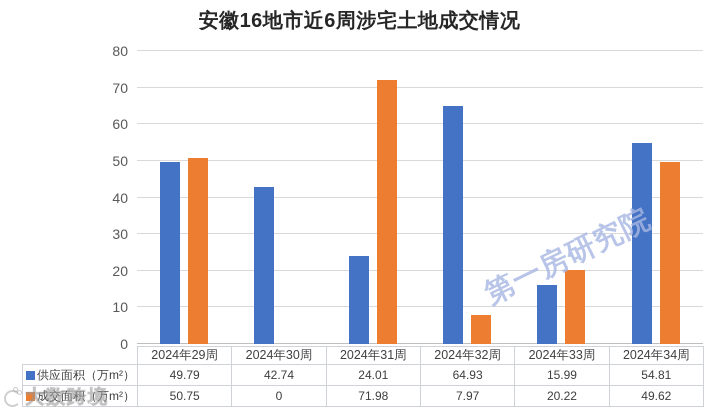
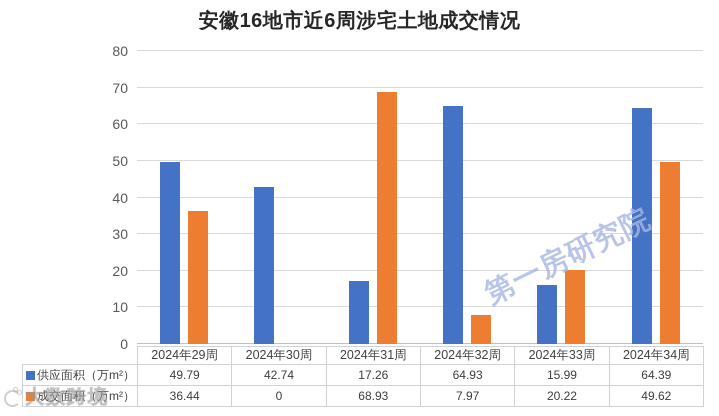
成交面积（万m²）/2024年29周: 50.75 -> 36.44
供应面积（万m²）/2024年31周: 24.01 -> 17.26
成交面积（万m²）/2024年31周: 71.98 -> 68.93
供应面积（万m²）/2024年34周: 54.81 -> 64.39
